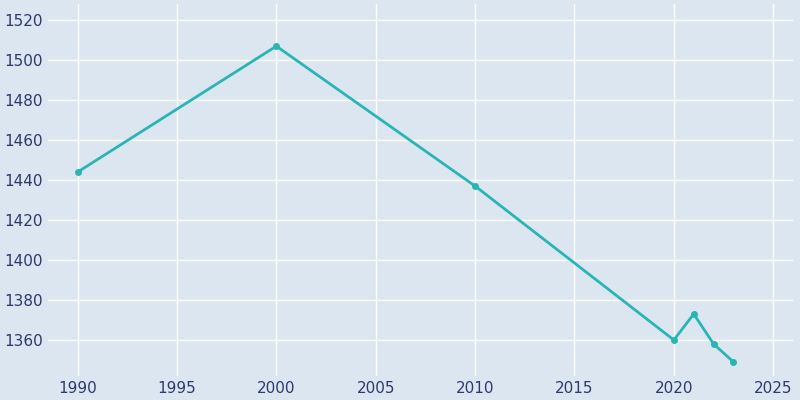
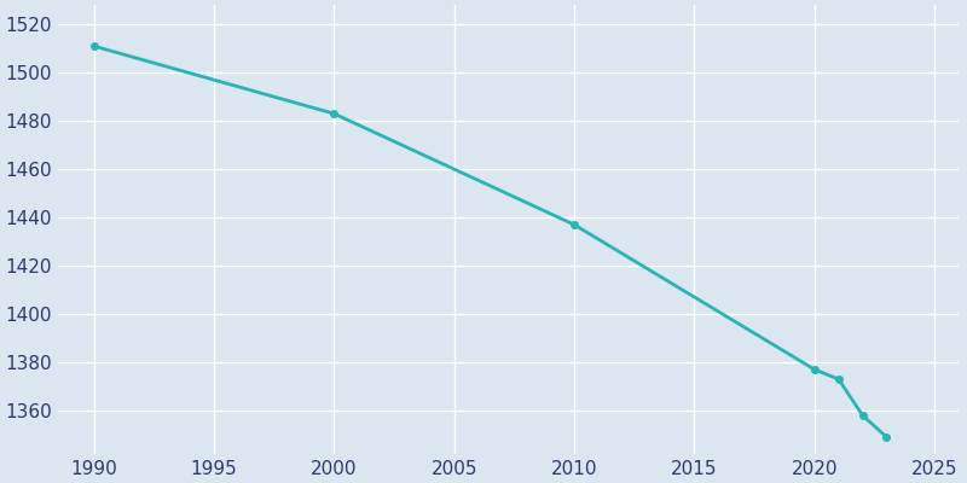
1990: 1444 -> 1511
2000: 1507 -> 1483
2020: 1360 -> 1377
